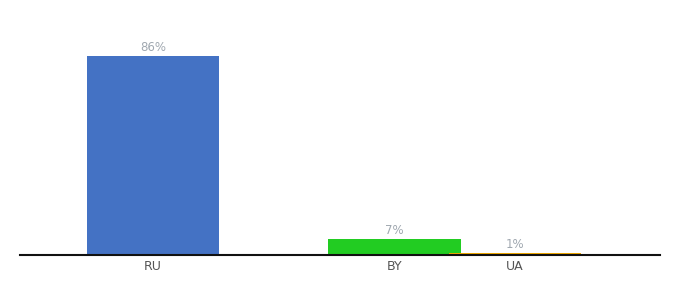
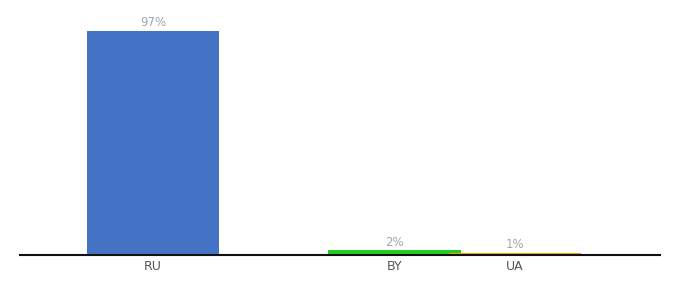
RU: 86% -> 97%
BY: 7% -> 2%
